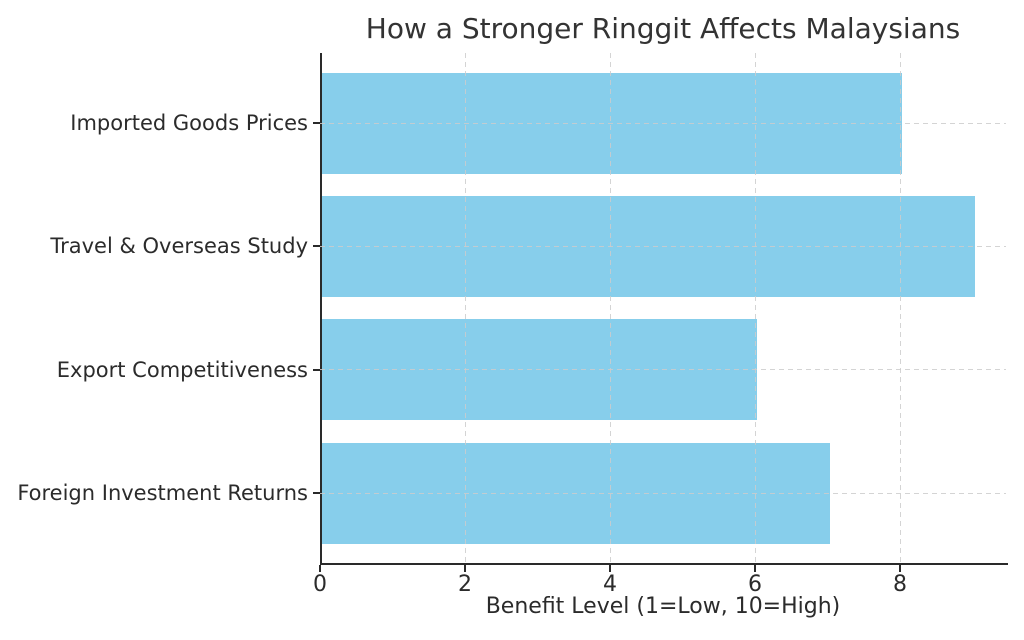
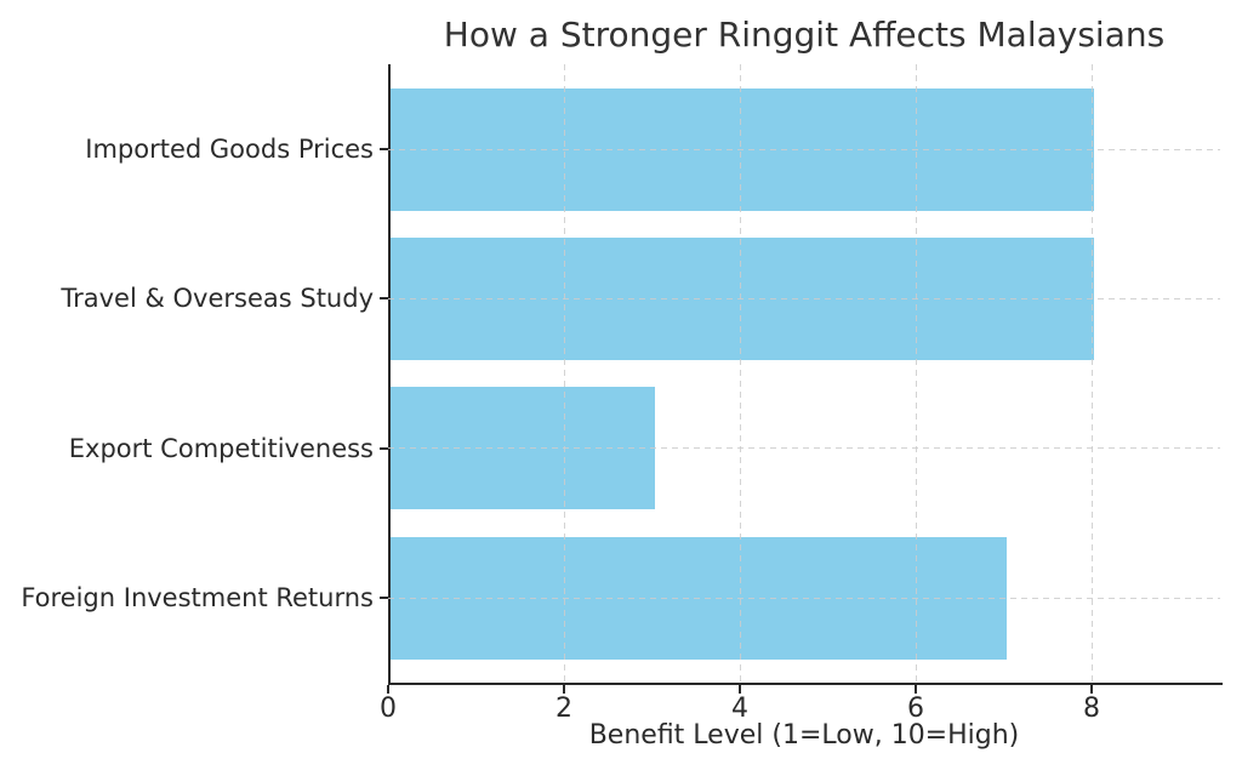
Travel & Overseas Study: 9 -> 8
Export Competitiveness: 6 -> 3
